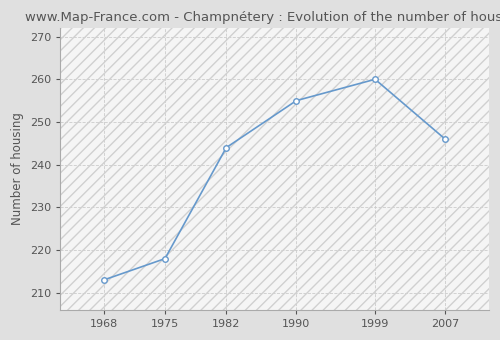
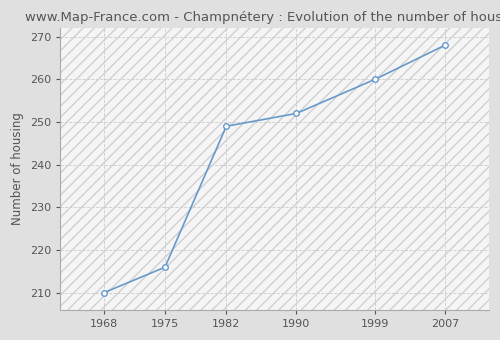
1968: 213 -> 210
1975: 218 -> 216
1982: 244 -> 249
1990: 255 -> 252
2007: 246 -> 268
